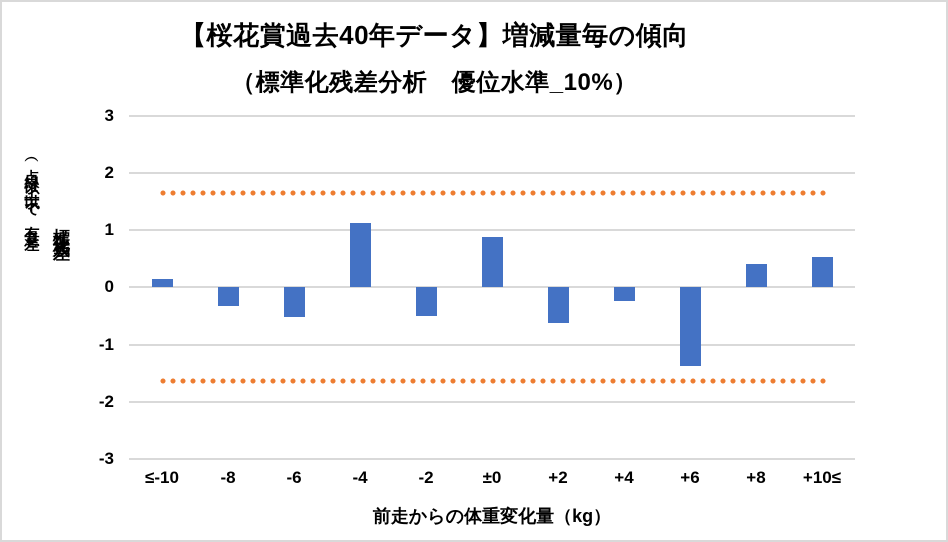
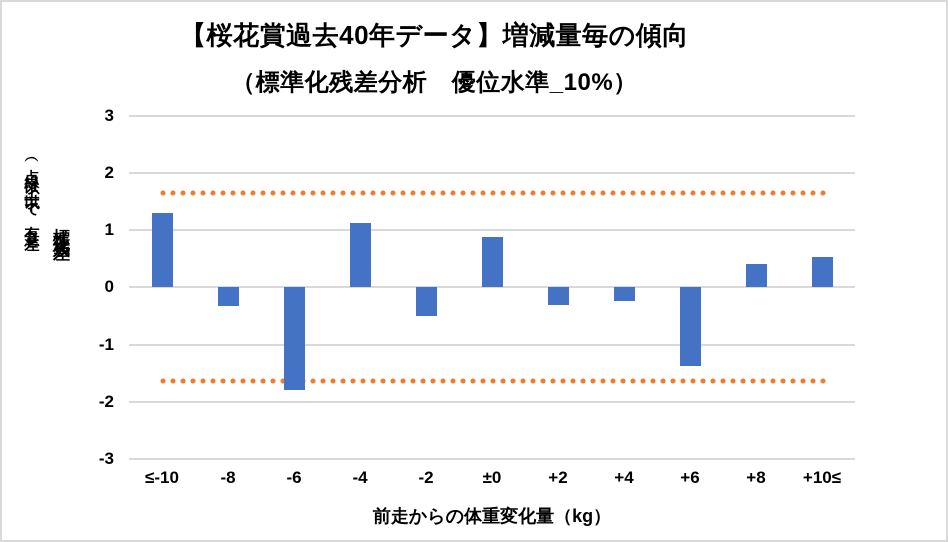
≤-10: 0.1 -> 1.3
-6: -0.5 -> -1.8
+2: -0.6 -> -0.3
